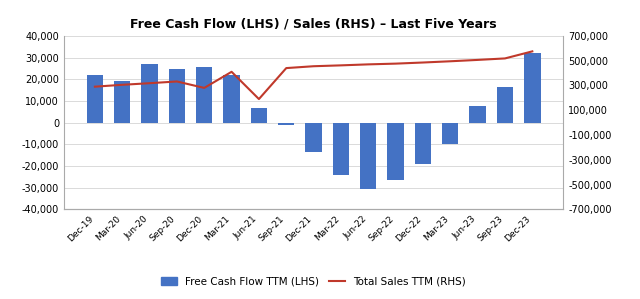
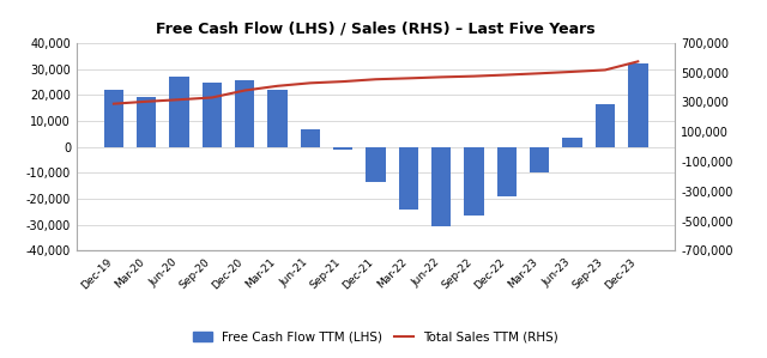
Total Sales TTM (RHS)/Dec-20: 280,000 -> 380,000
Total Sales TTM (RHS)/Jun-21: 190,000 -> 430,000
Free Cash Flow TTM (LHS)/Jun-23: 7,500 -> 3,300
